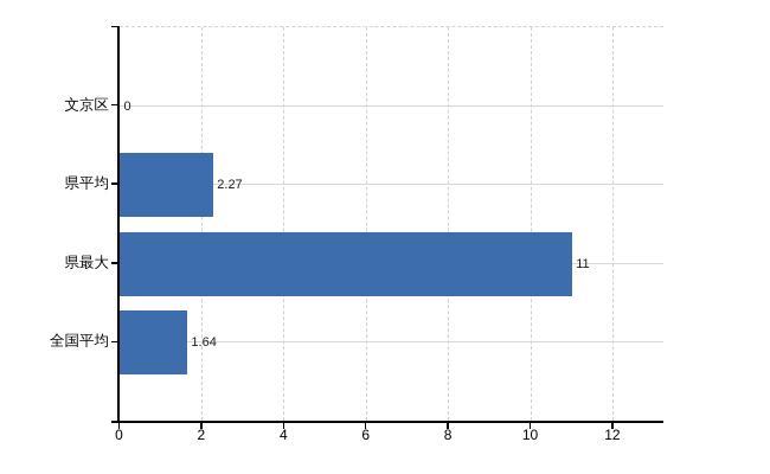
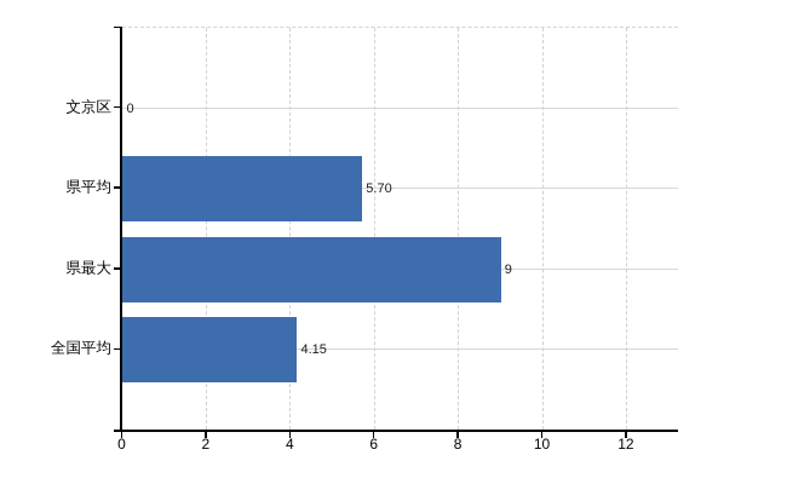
県平均: 2.27 -> 5.70
県最大: 11 -> 9
全国平均: 1.64 -> 4.15
